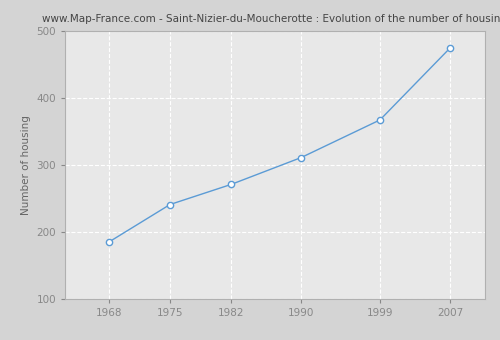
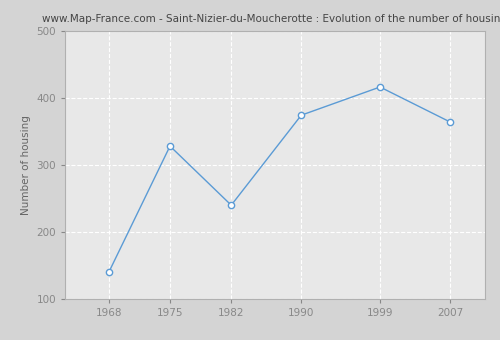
1968: 185 -> 140
1975: 241 -> 328
1982: 271 -> 240
1990: 311 -> 374
1999: 367 -> 416
2007: 474 -> 364
